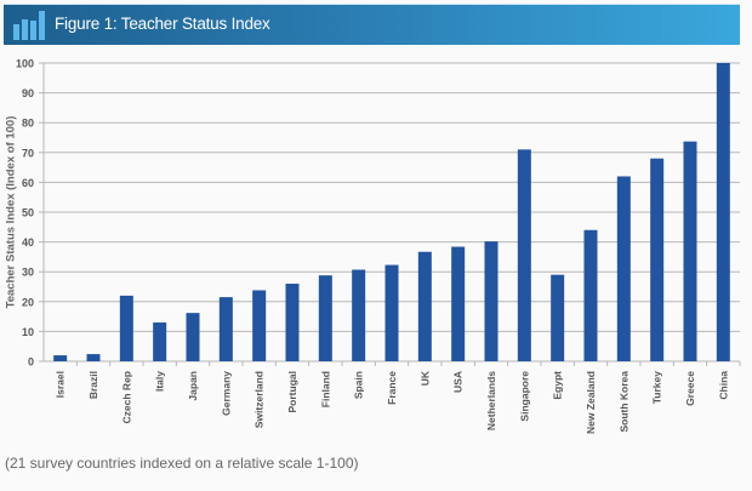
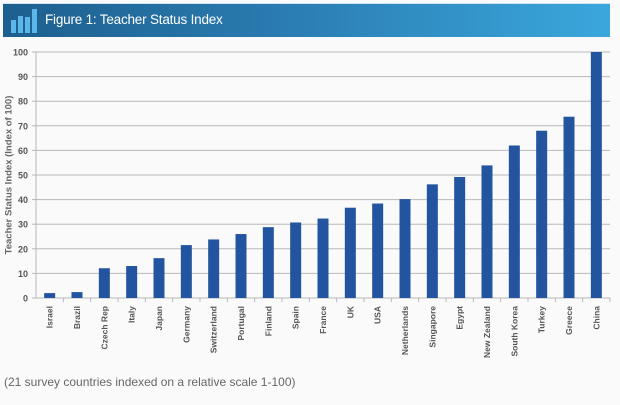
Czech Rep: 22 -> 12
Singapore: 71 -> 46
Egypt: 29 -> 49
New Zealand: 44 -> 54
